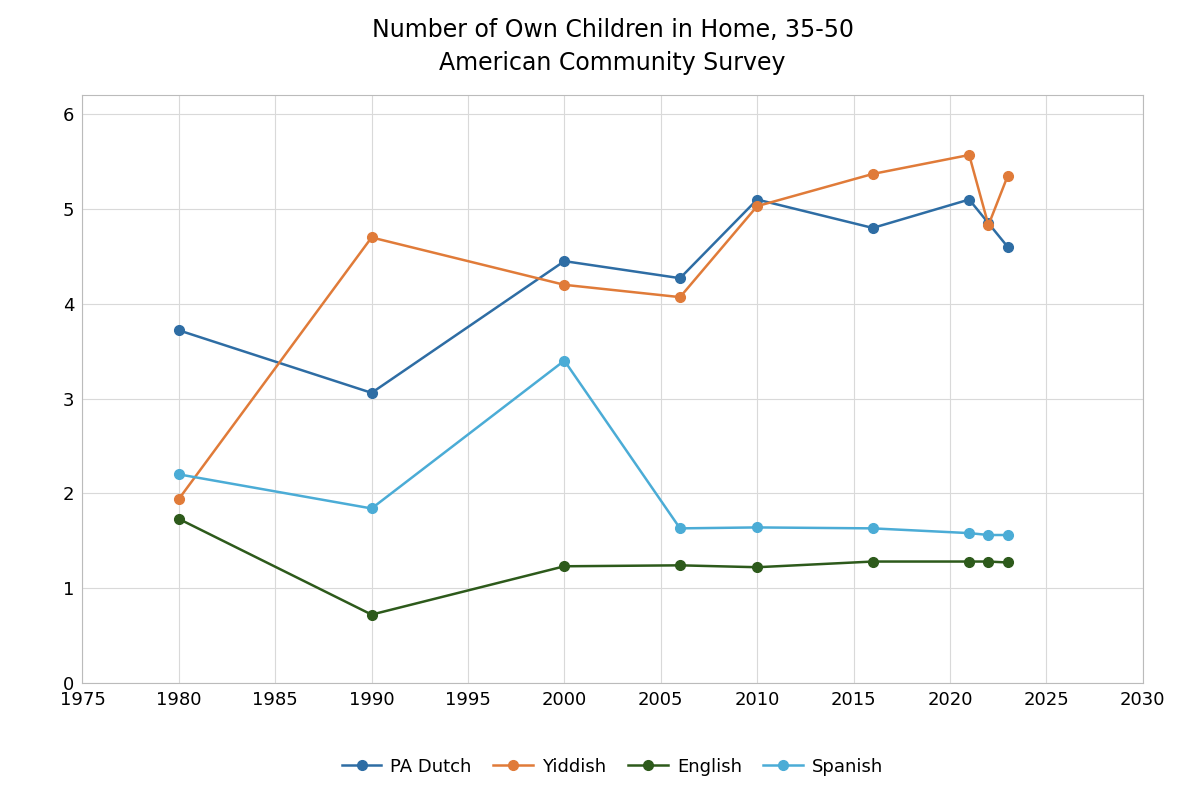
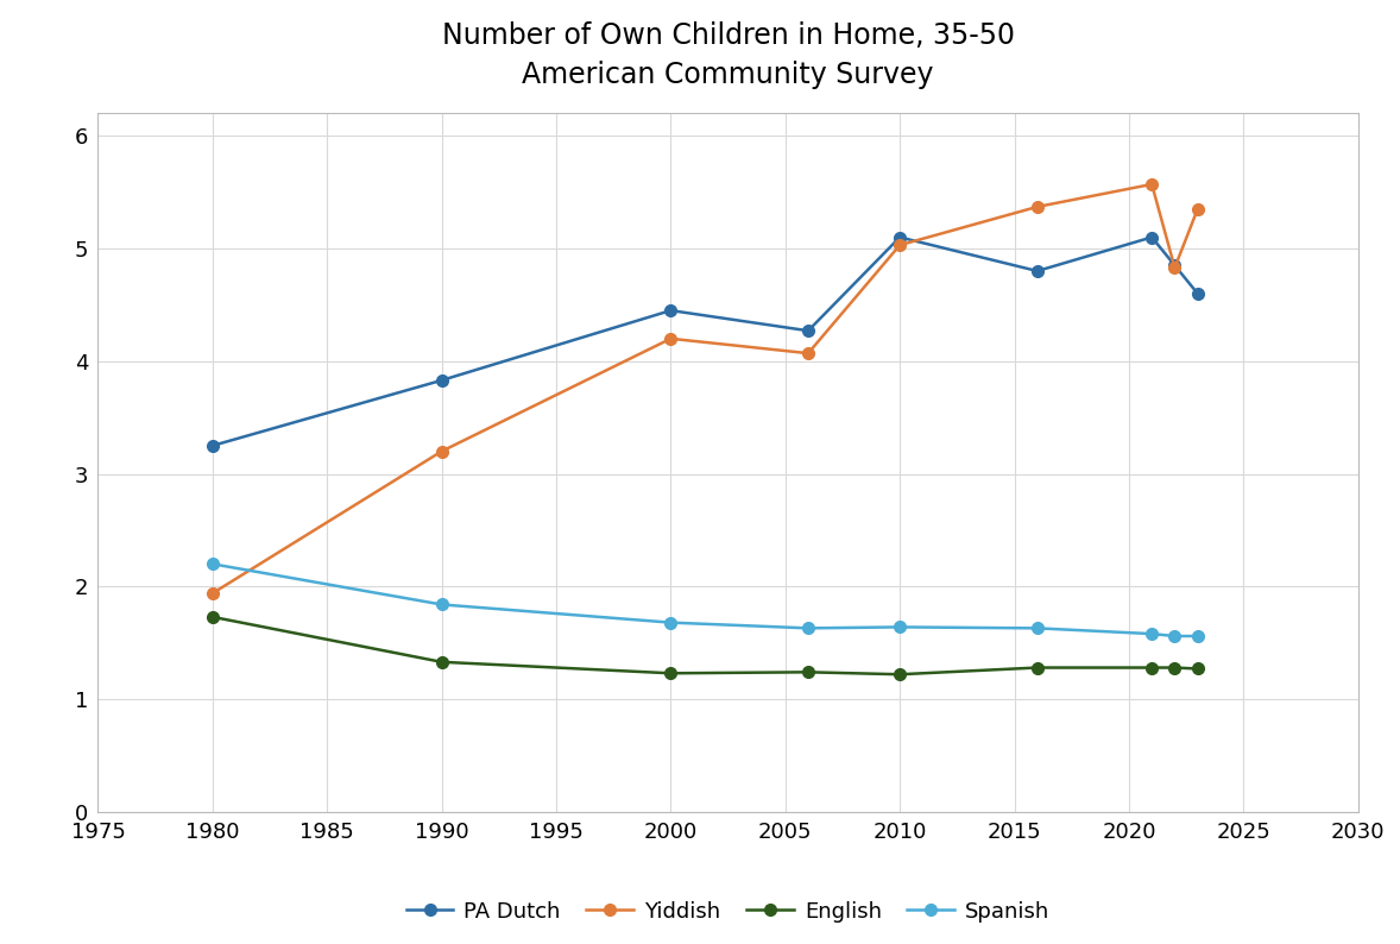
PA Dutch/1980: 3.72 -> 3.25
PA Dutch/1990: 3.06 -> 3.83
Yiddish/1990: 4.70 -> 3.20
English/1990: 0.72 -> 1.33
Spanish/2000: 3.40 -> 1.68
